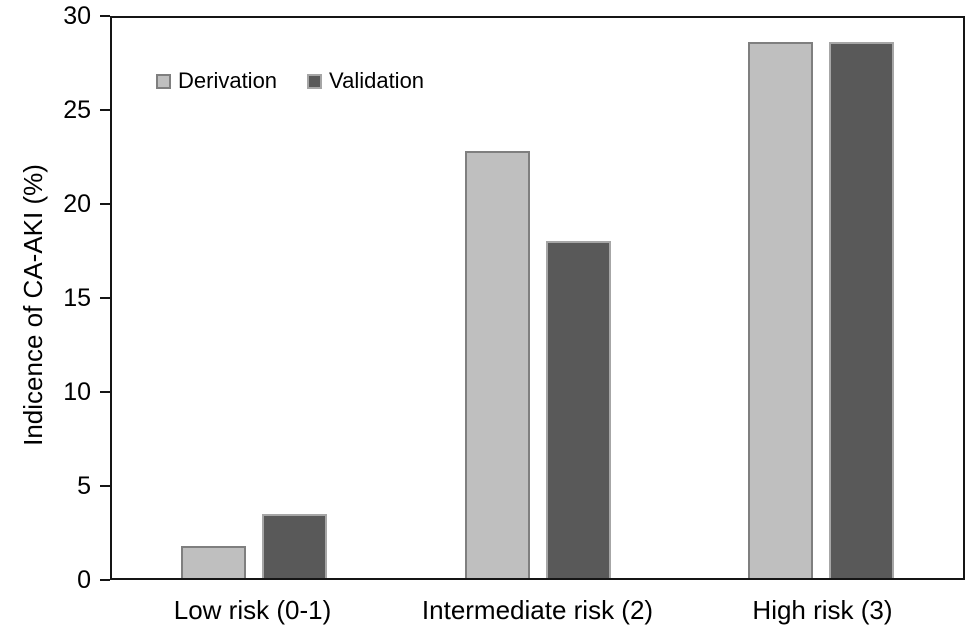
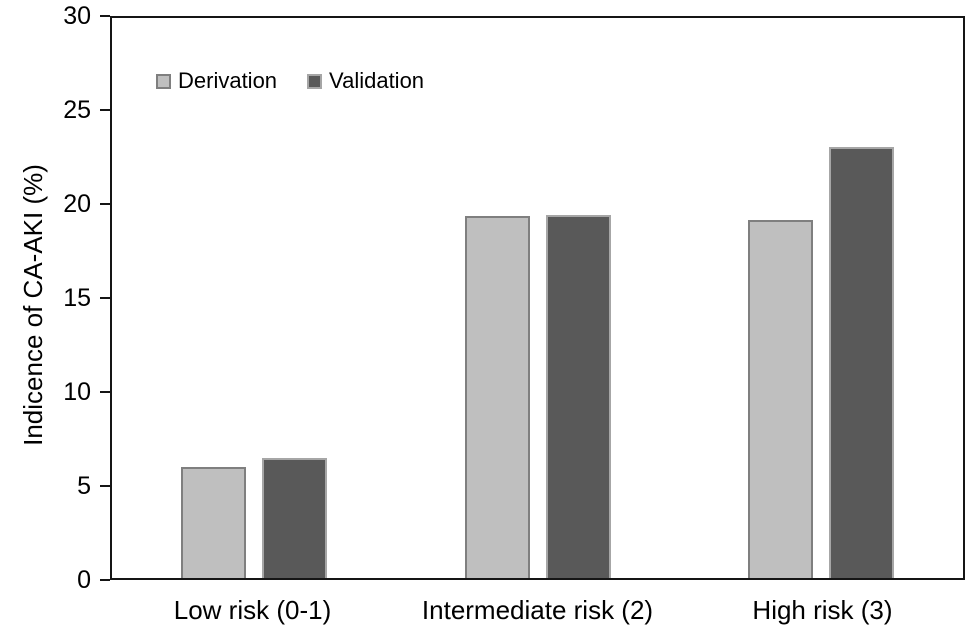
Derivation/Low risk (0-1): 1.7 -> 5.9
Validation/Low risk (0-1): 3.4 -> 6.4
Derivation/Intermediate risk (2): 22.8 -> 19.3
Validation/Intermediate risk (2): 18.0 -> 19.4
Derivation/High risk (3): 28.6 -> 19.1
Validation/High risk (3): 28.6 -> 23.0
